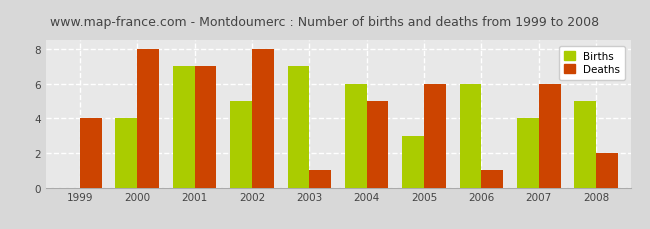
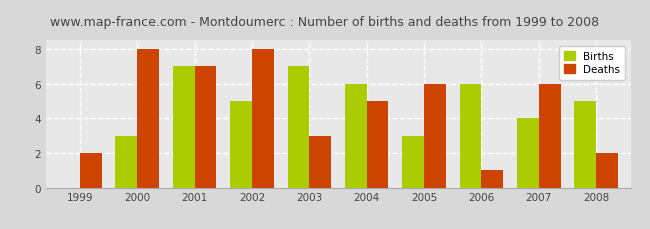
Deaths/1999: 4 -> 2
Births/2000: 4 -> 3
Deaths/2003: 1 -> 3
